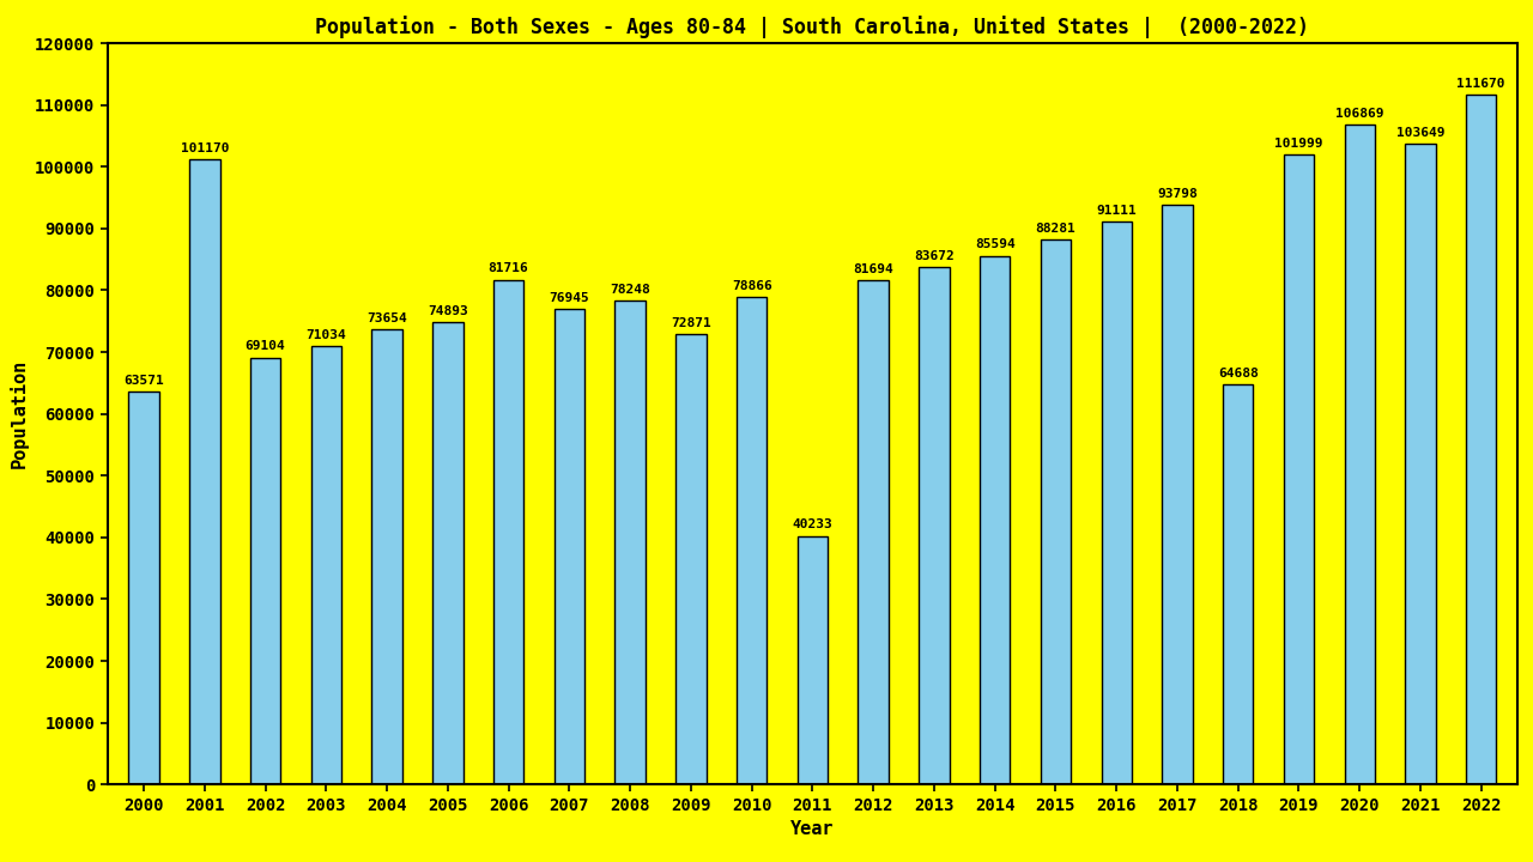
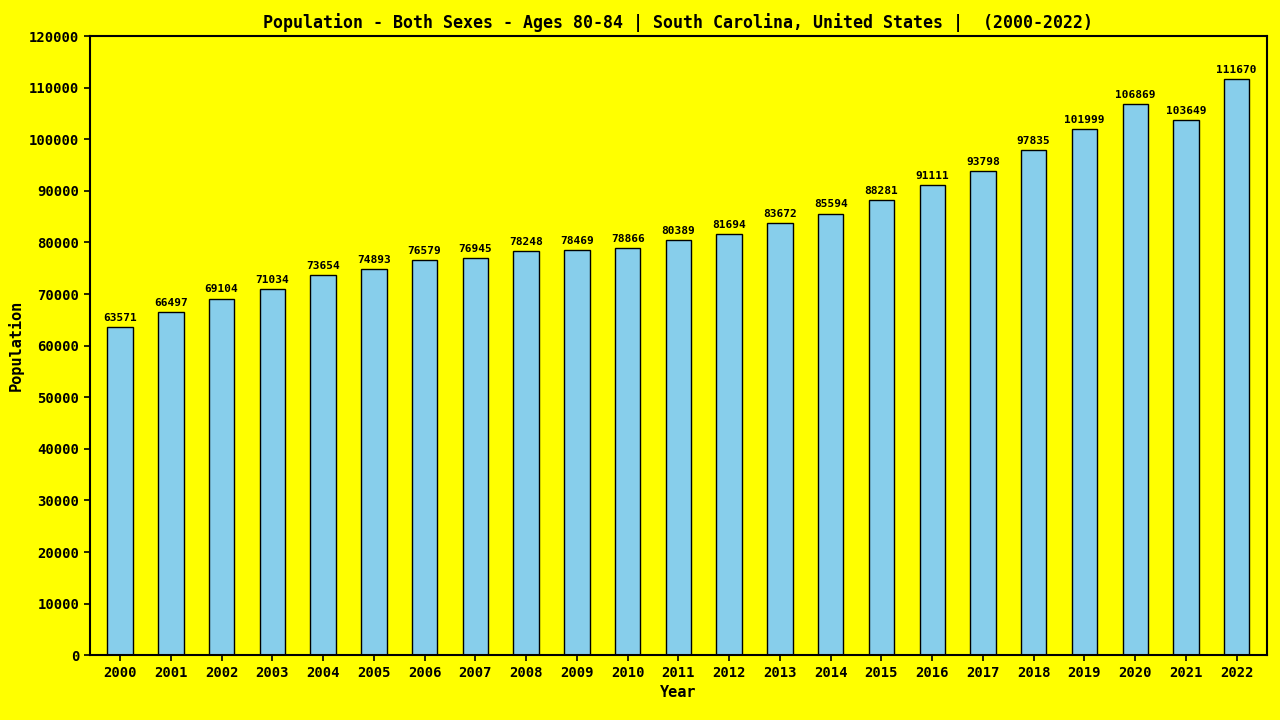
2001: 101170 -> 66497
2006: 81716 -> 76579
2009: 72871 -> 78469
2011: 40233 -> 80389
2018: 64688 -> 97835
